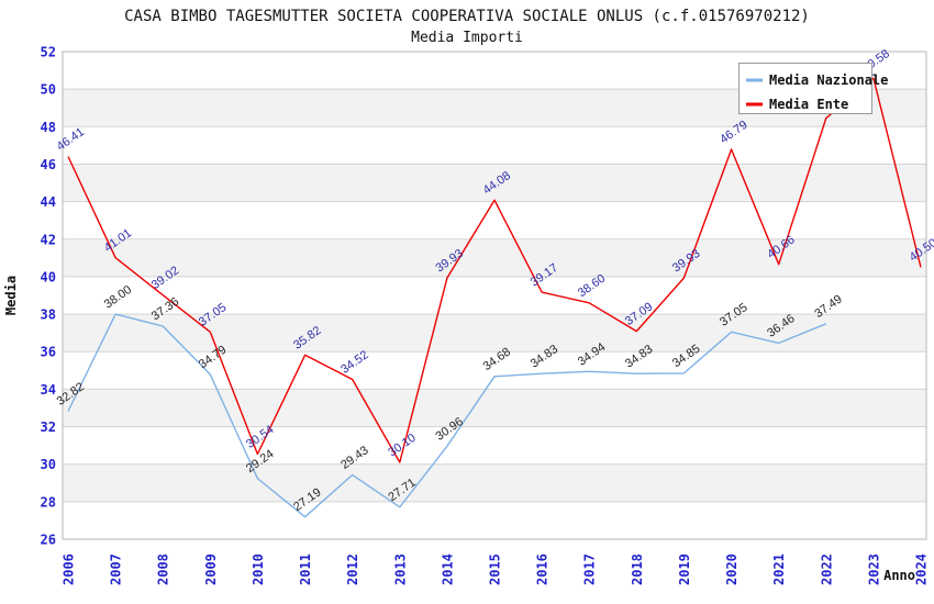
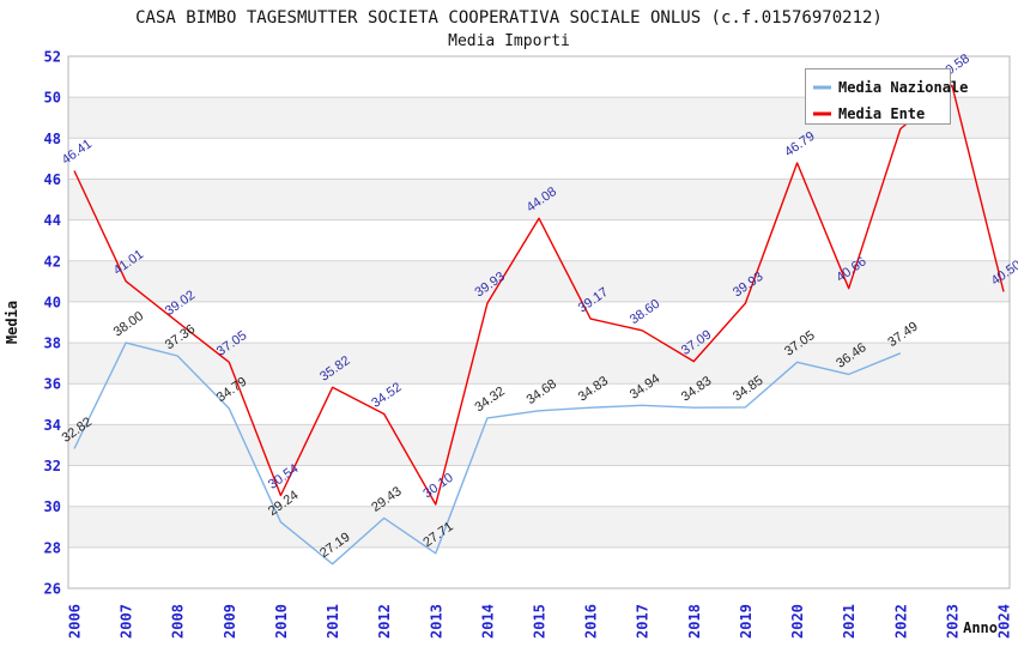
Media Nazionale/2014: 30.96 -> 34.32
